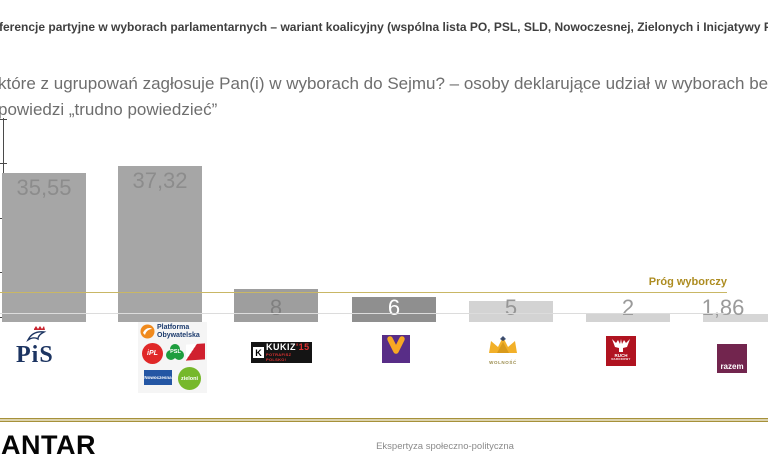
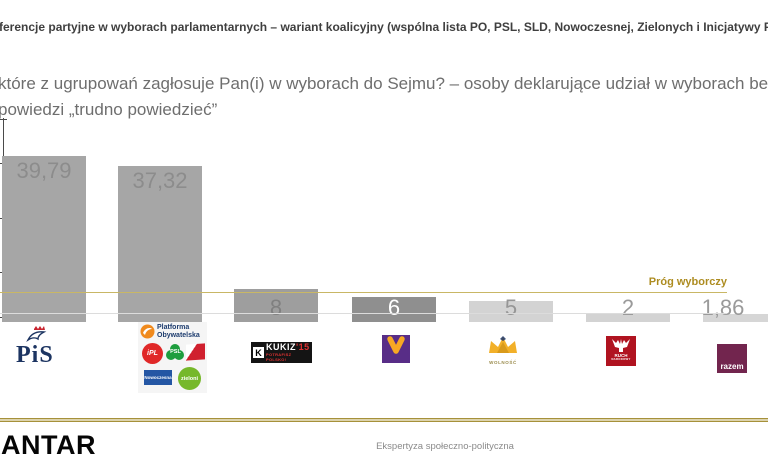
PiS: 35,55 -> 39,79
